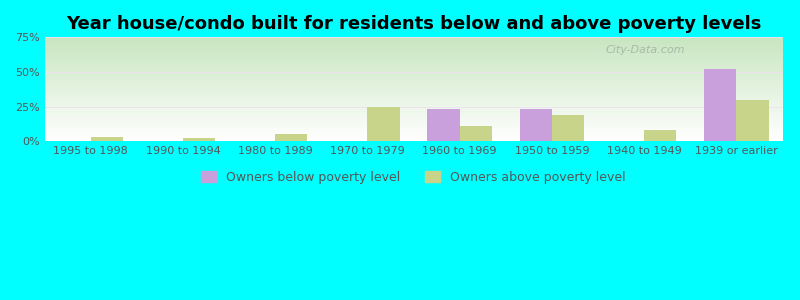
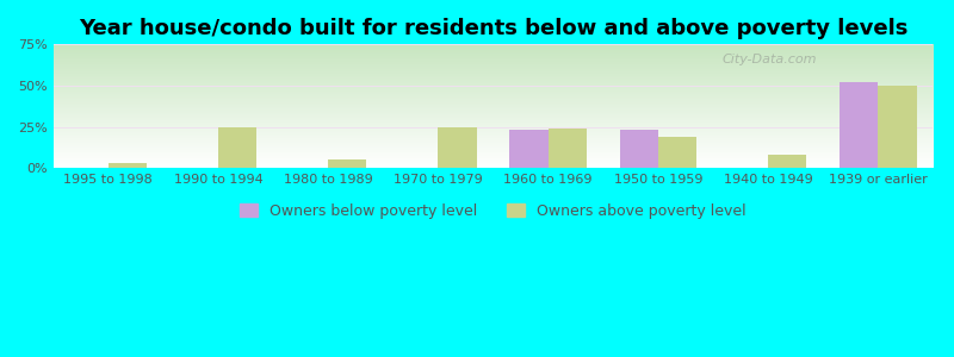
Owners above poverty level/1990 to 1994: 2% -> 25%
Owners above poverty level/1960 to 1969: 11% -> 24%
Owners above poverty level/1939 or earlier: 30% -> 50%
